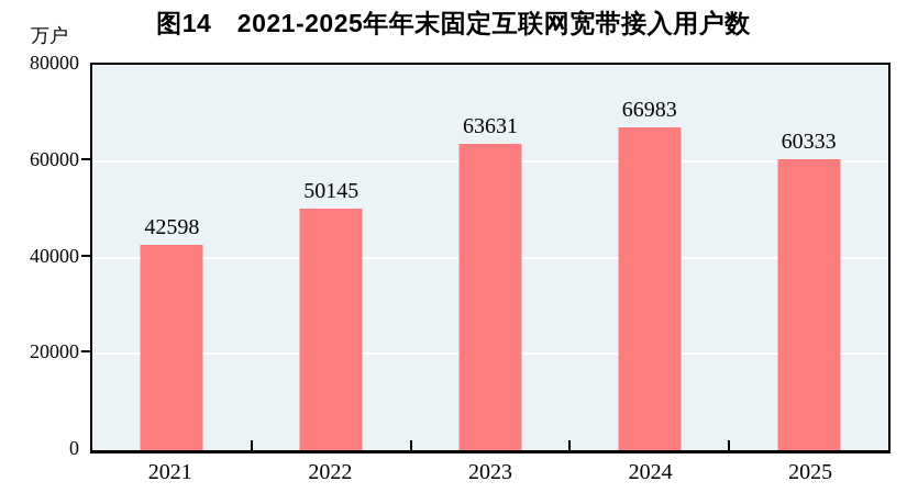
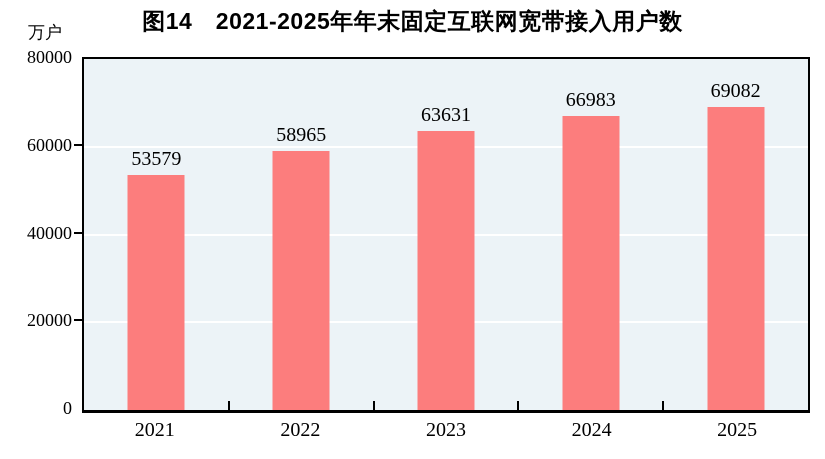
2021: 42598 -> 53579
2022: 50145 -> 58965
2025: 60333 -> 69082
